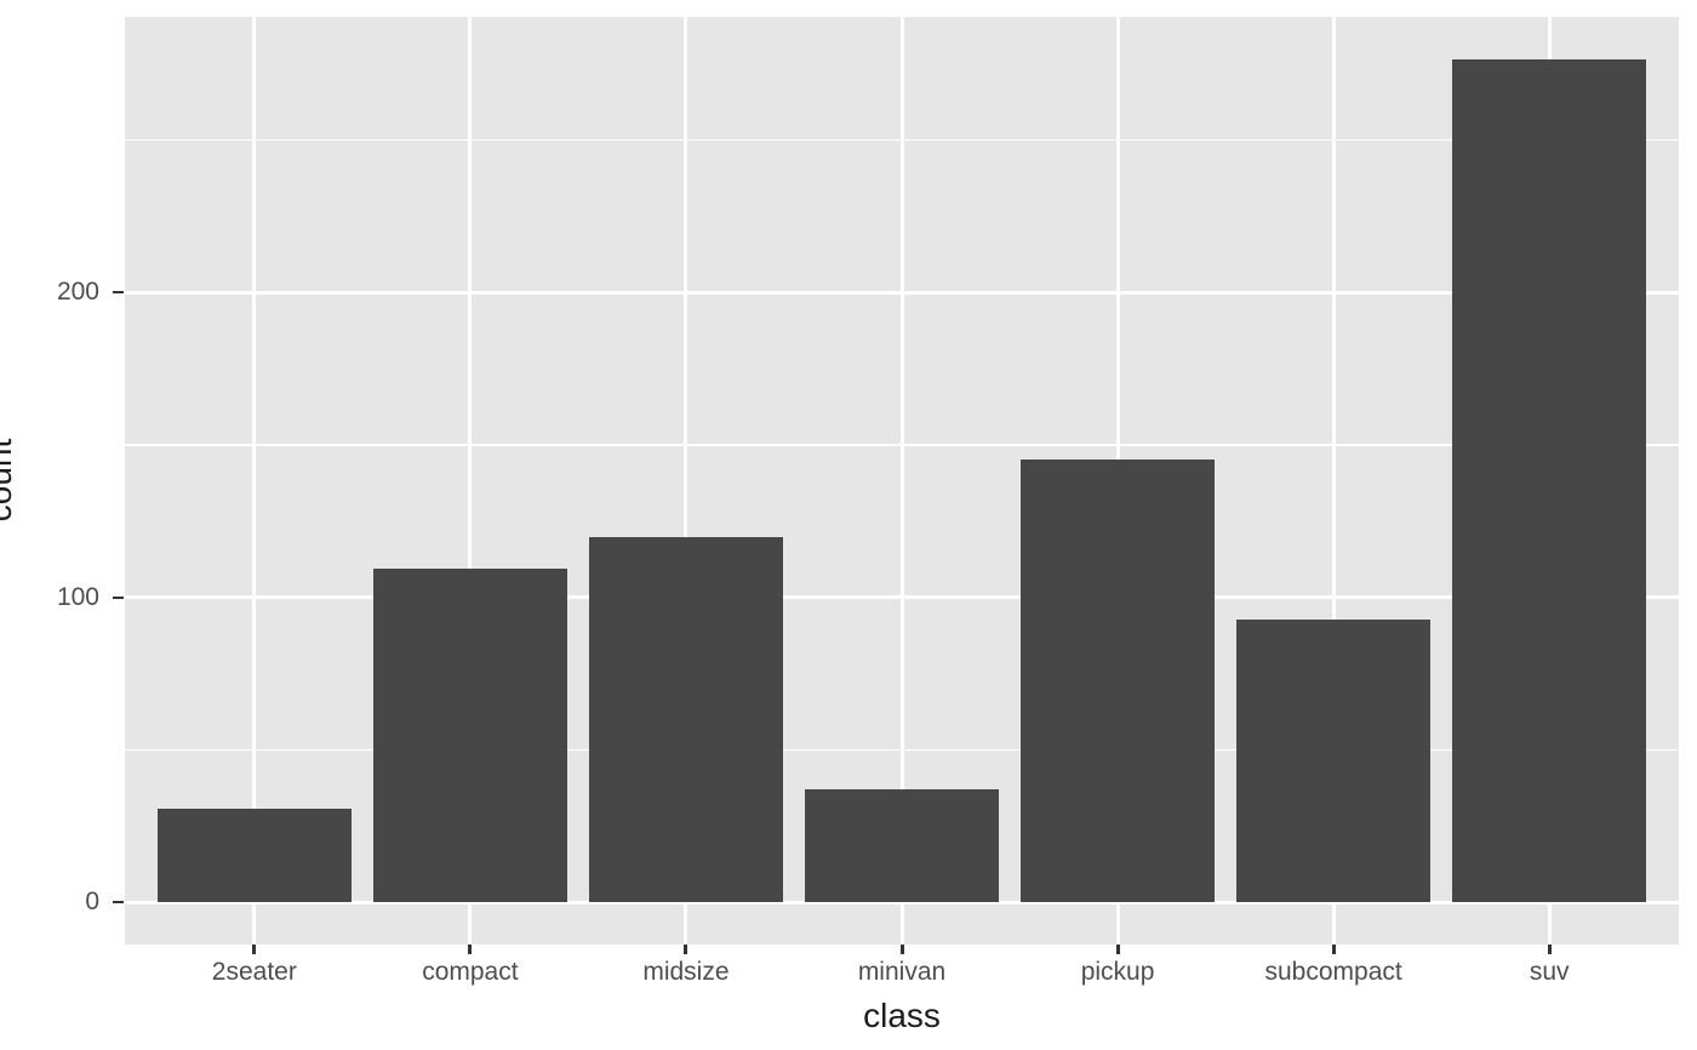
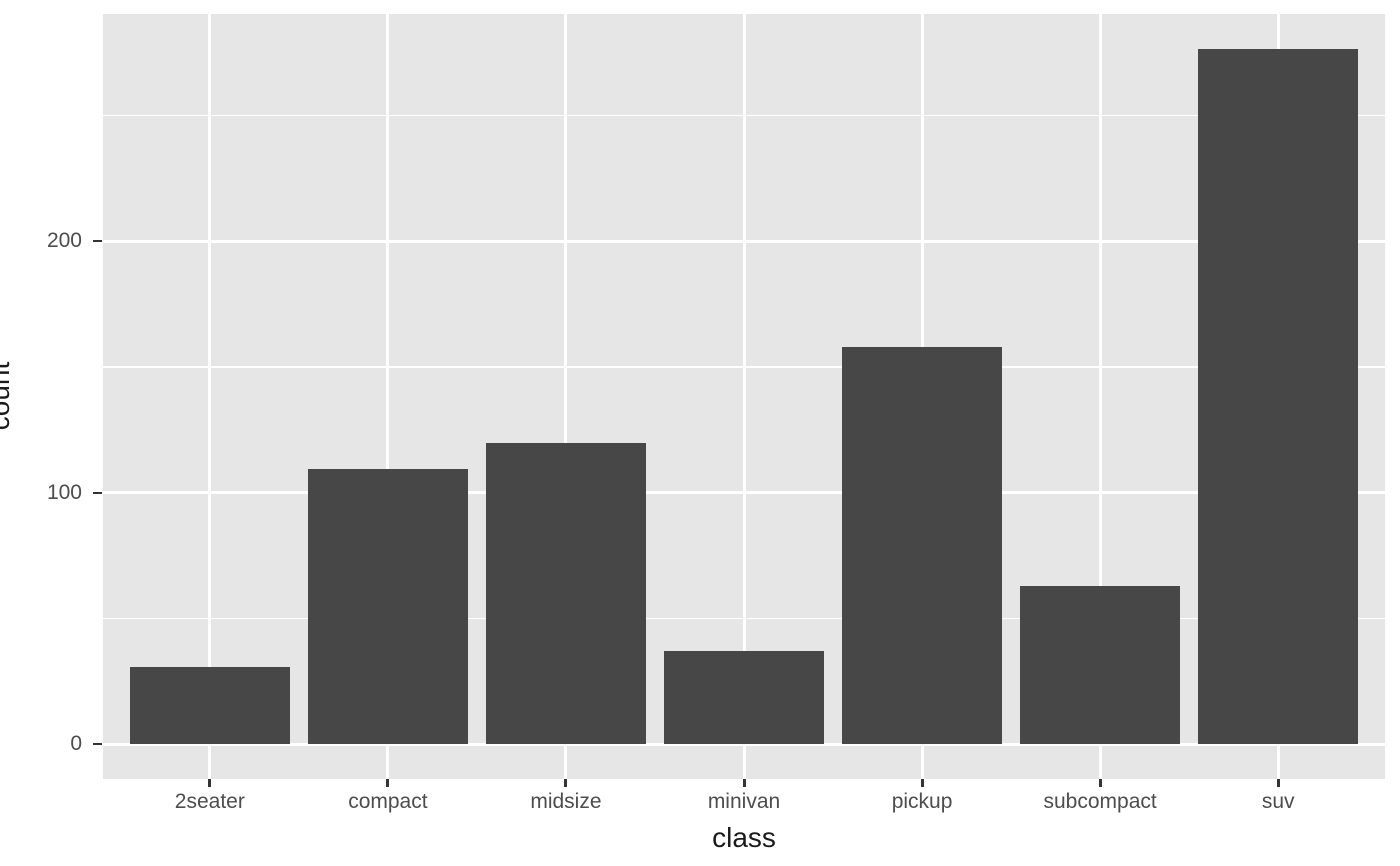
pickup: 145 -> 158
subcompact: 93 -> 63
